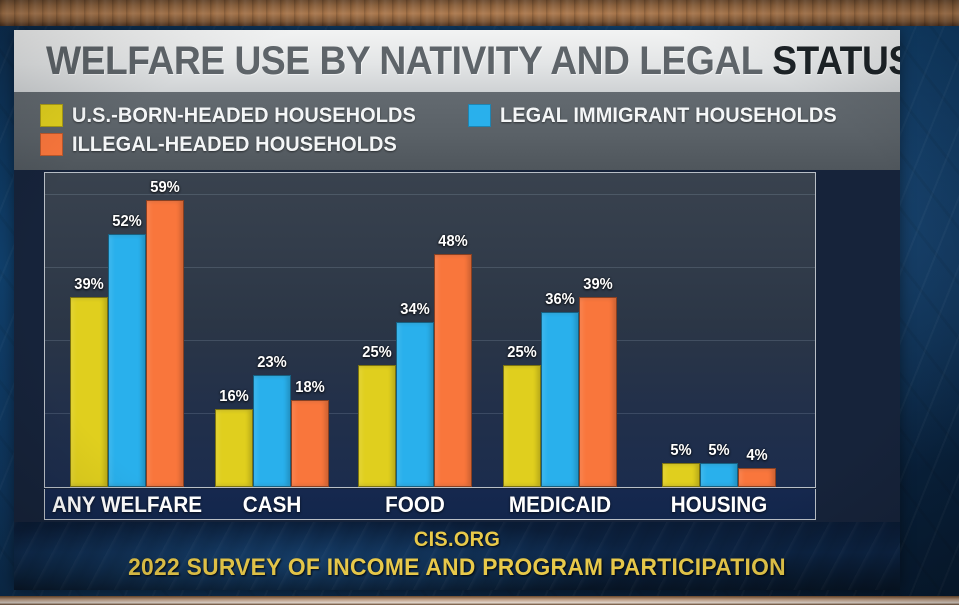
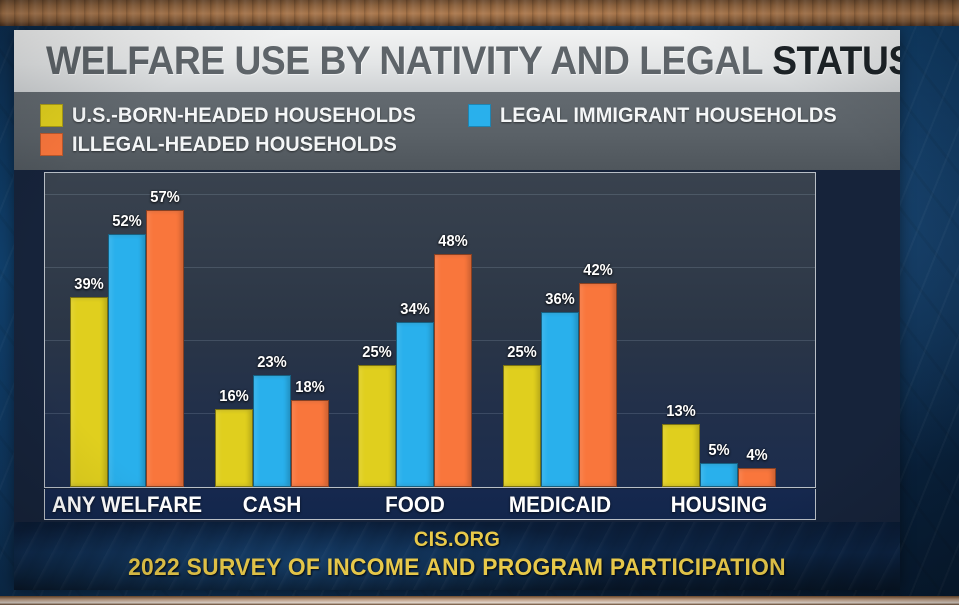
ILLEGAL-HEADED HOUSEHOLDS/ANY WELFARE: 59% -> 57%
ILLEGAL-HEADED HOUSEHOLDS/MEDICAID: 39% -> 42%
U.S.-BORN-HEADED HOUSEHOLDS/HOUSING: 5% -> 13%
